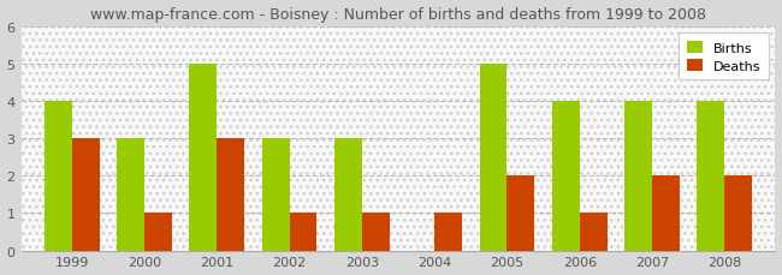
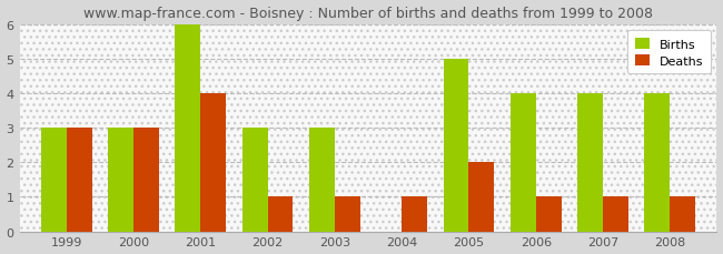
Births/1999: 4 -> 3
Deaths/2000: 1 -> 3
Births/2001: 5 -> 6
Deaths/2001: 3 -> 4
Deaths/2007: 2 -> 1
Deaths/2008: 2 -> 1
